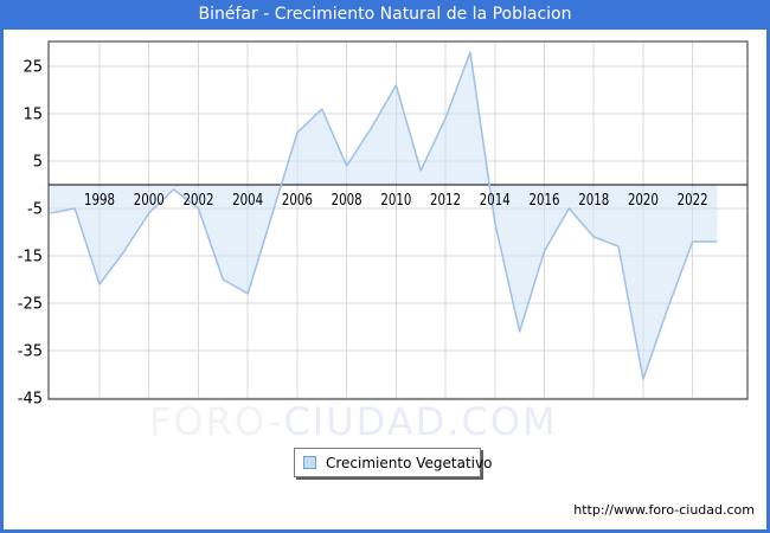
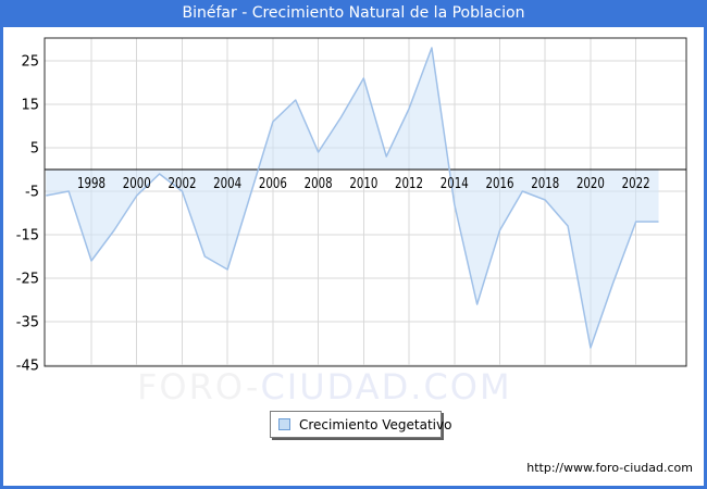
2018: -11 -> -7
